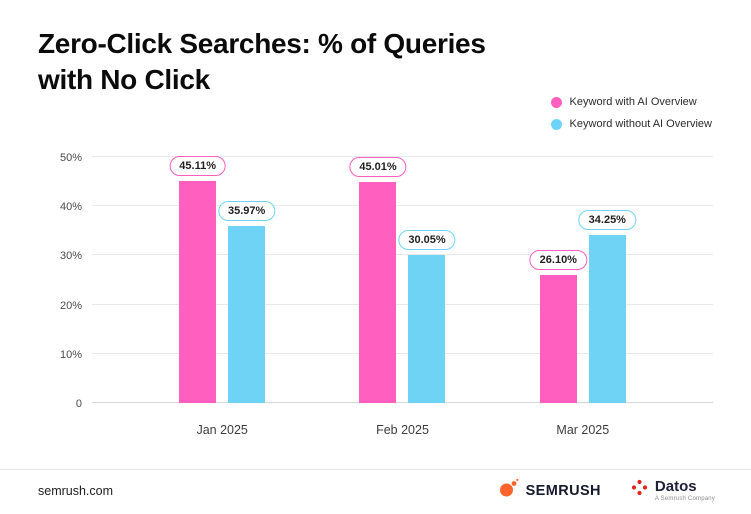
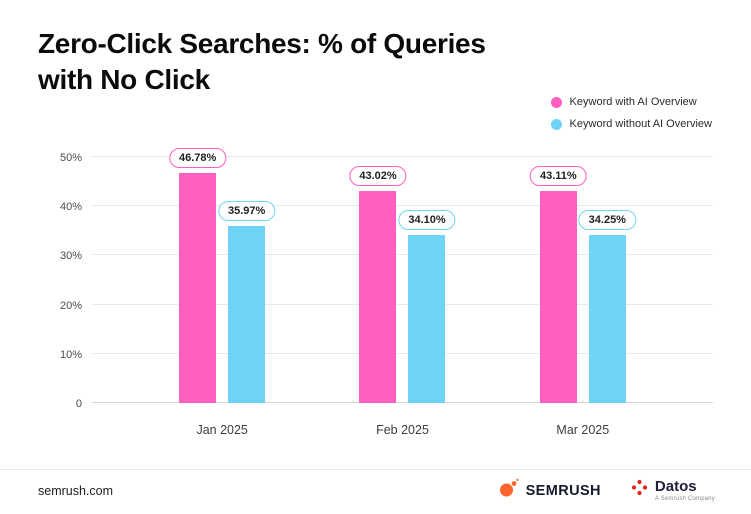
Keyword with AI Overview/Jan 2025: 45.11% -> 46.78%
Keyword with AI Overview/Feb 2025: 45.01% -> 43.02%
Keyword without AI Overview/Feb 2025: 30.05% -> 34.10%
Keyword with AI Overview/Mar 2025: 26.10% -> 43.11%
